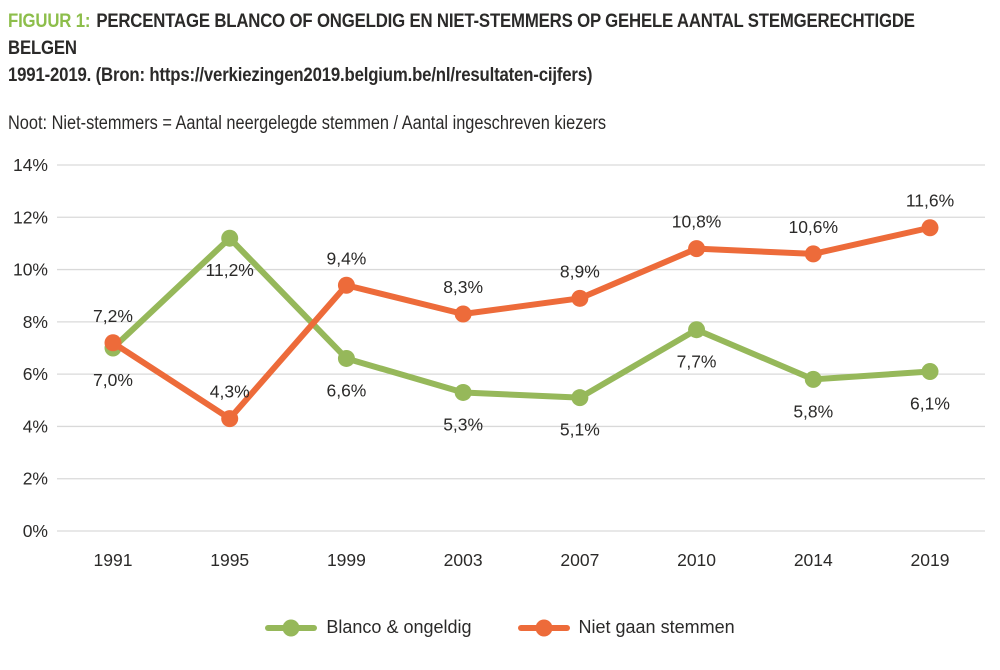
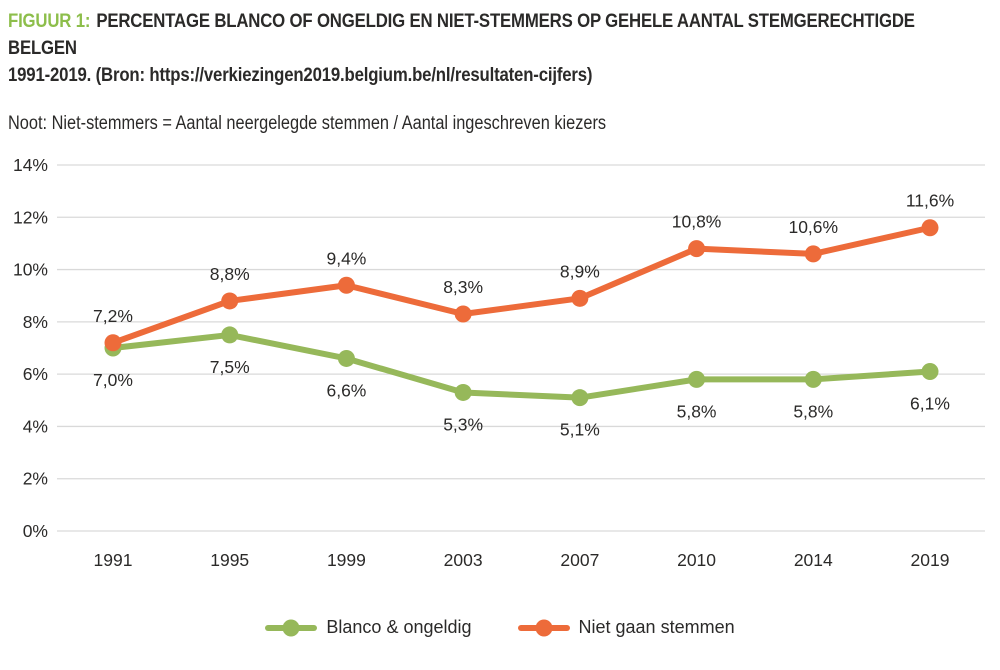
Blanco & ongeldig/1995: 11,2% -> 7,5%
Niet gaan stemmen/1995: 4,3% -> 8,8%
Blanco & ongeldig/2010: 7,7% -> 5,8%
